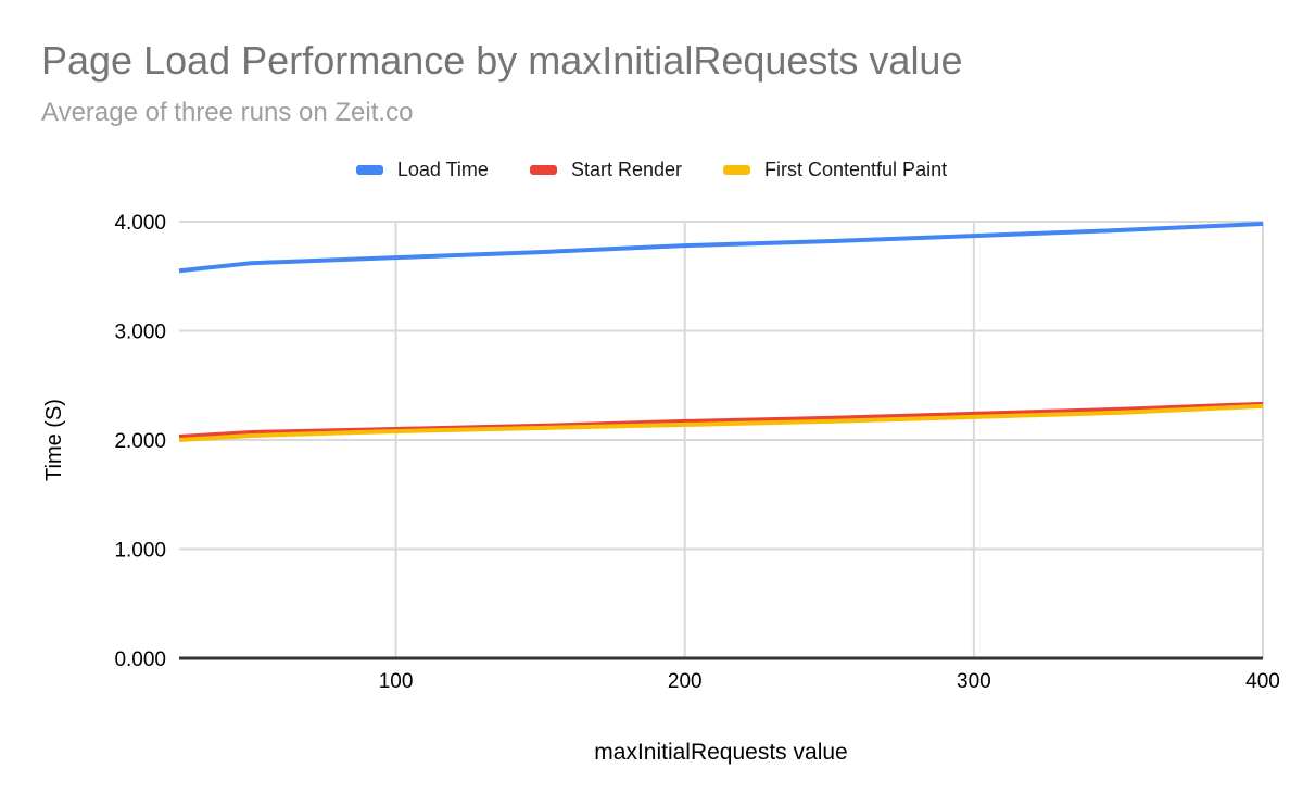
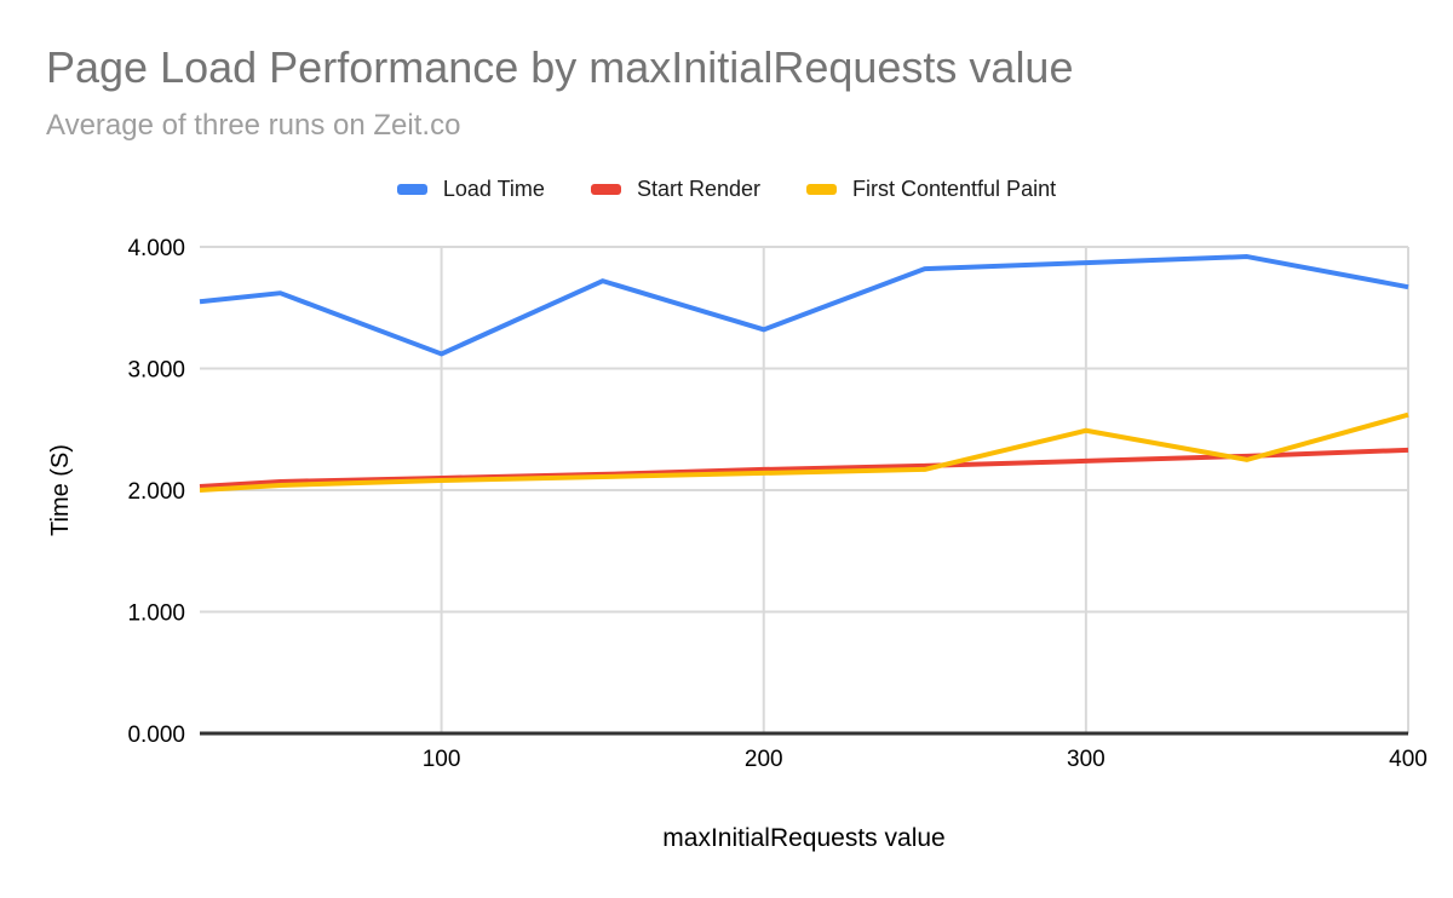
Load Time/100: 3.67 -> 3.12
Load Time/200: 3.78 -> 3.32
First Contentful Paint/300: 2.21 -> 2.49
Load Time/400: 3.98 -> 3.67
First Contentful Paint/400: 2.31 -> 2.62
